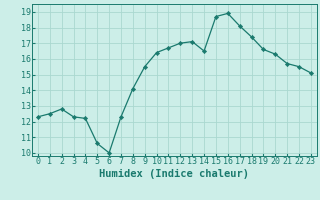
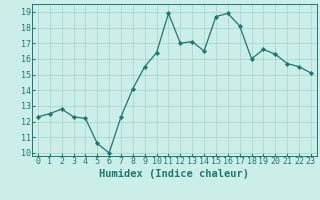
11: 16.7 -> 18.9
18: 17.4 -> 16.0
